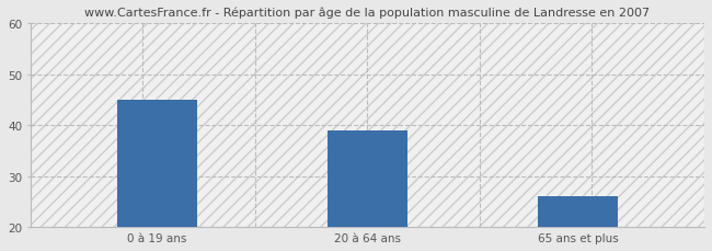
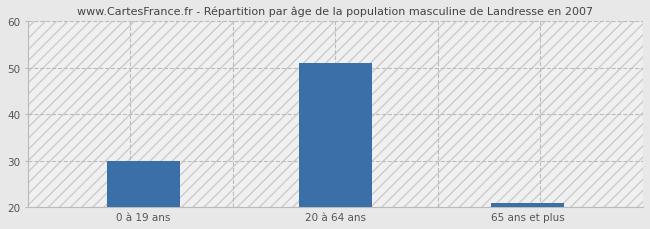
0 à 19 ans: 45 -> 30
20 à 64 ans: 39 -> 51
65 ans et plus: 26 -> 21
